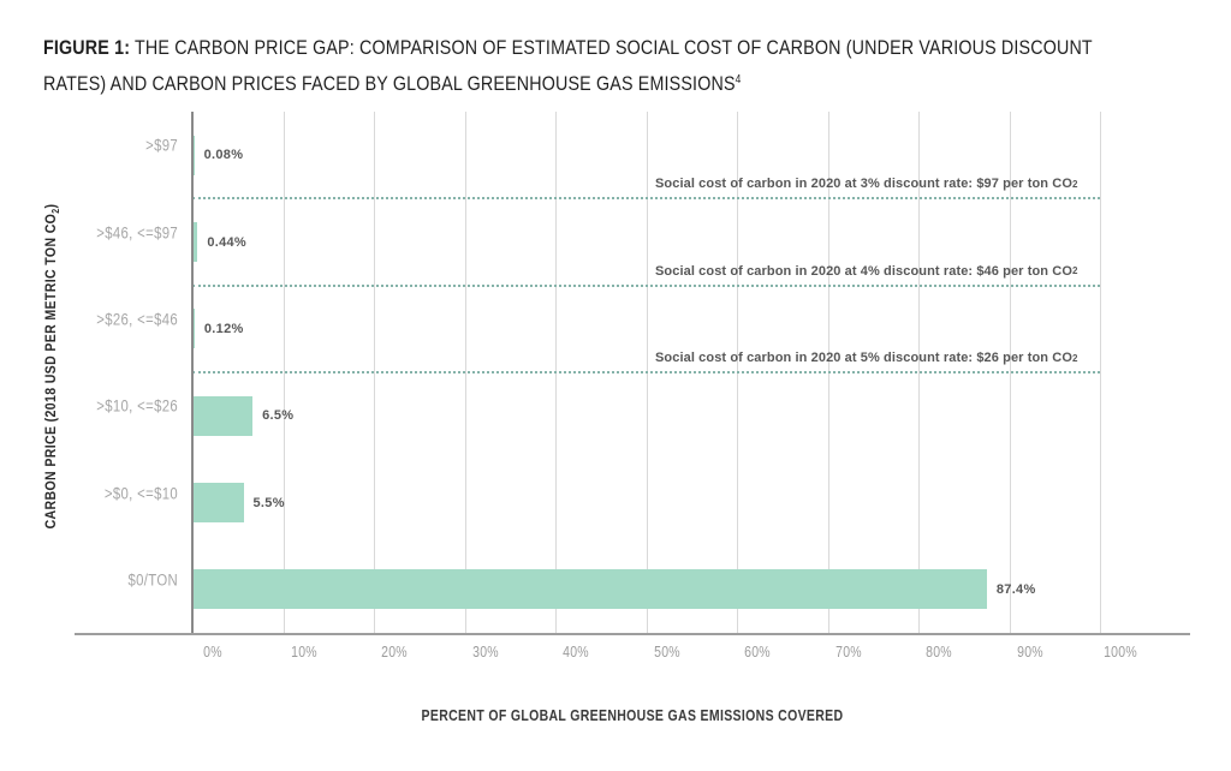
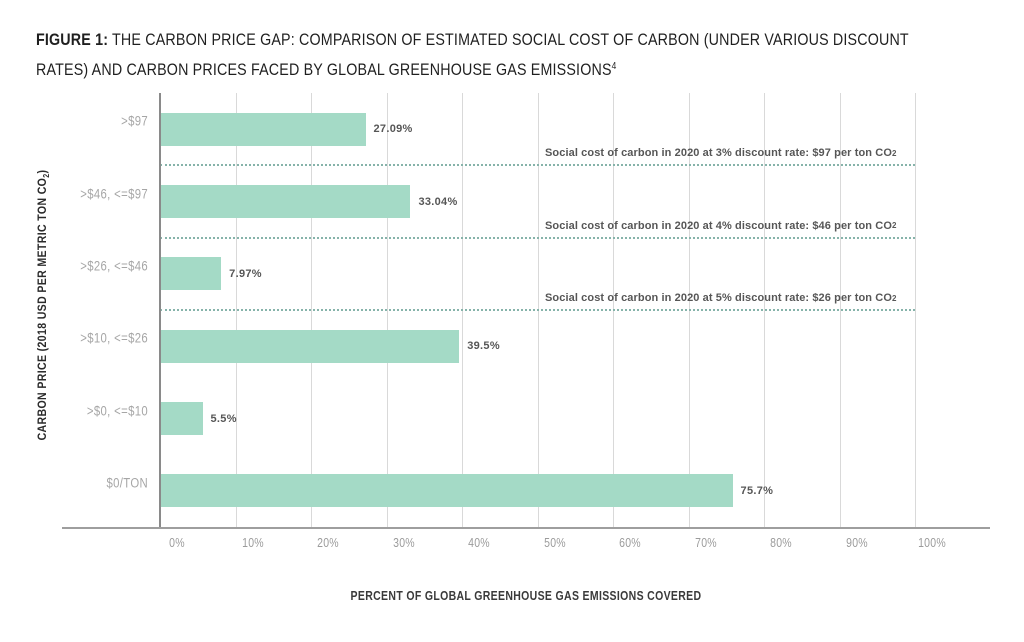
>$97: 0.08% -> 27.09%
>$46, <=$97: 0.44% -> 33.04%
>$26, <=$46: 0.12% -> 7.97%
>$10, <=$26: 6.5% -> 39.5%
$0/TON: 87.4% -> 75.7%
